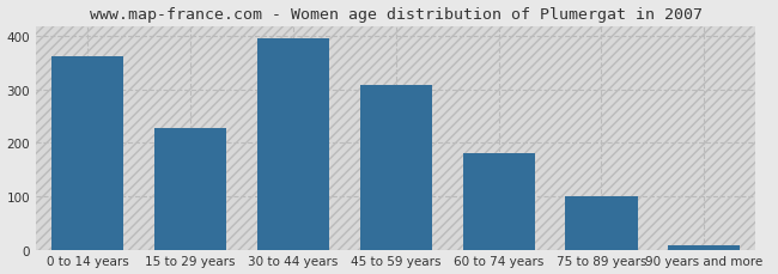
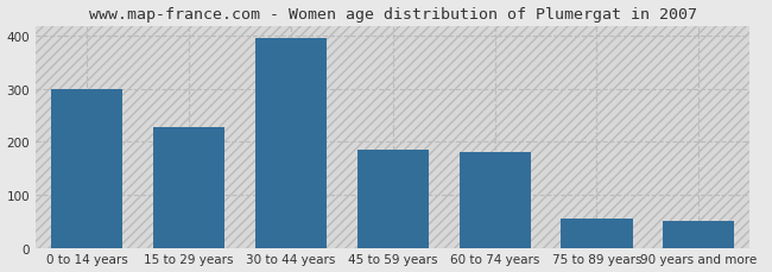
0 to 14 years: 363 -> 300
45 to 59 years: 309 -> 185
75 to 89 years: 100 -> 55
90 years and more: 8 -> 50
